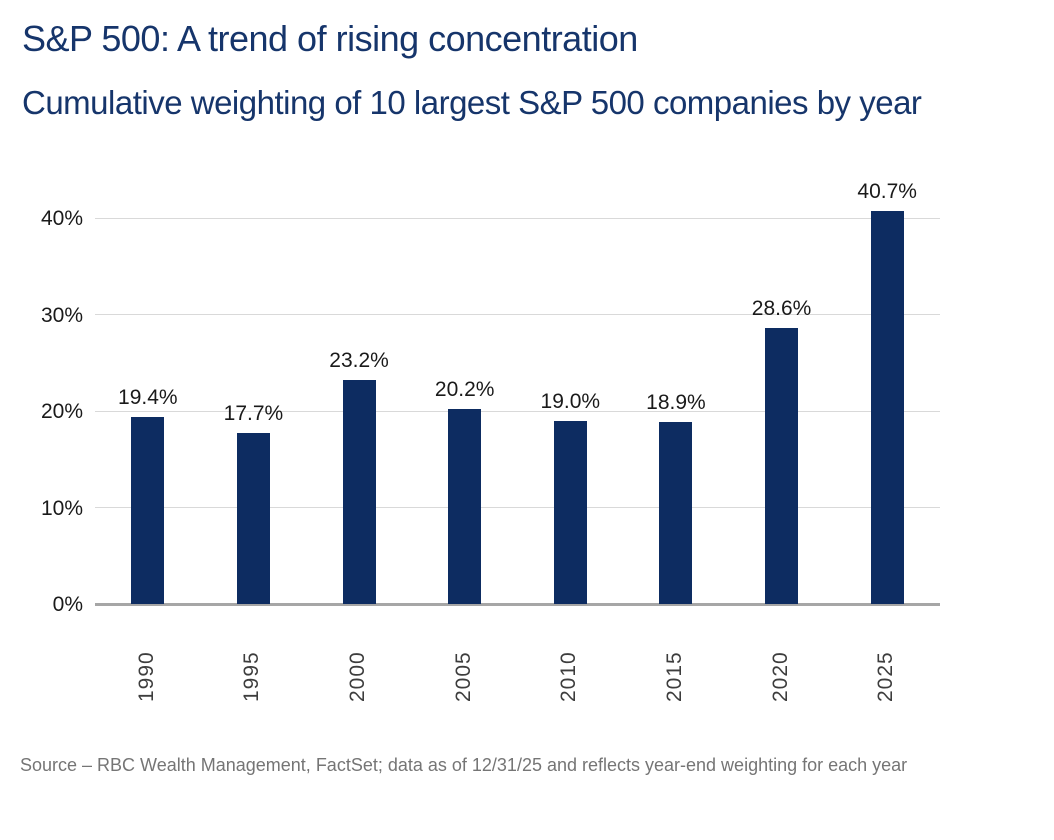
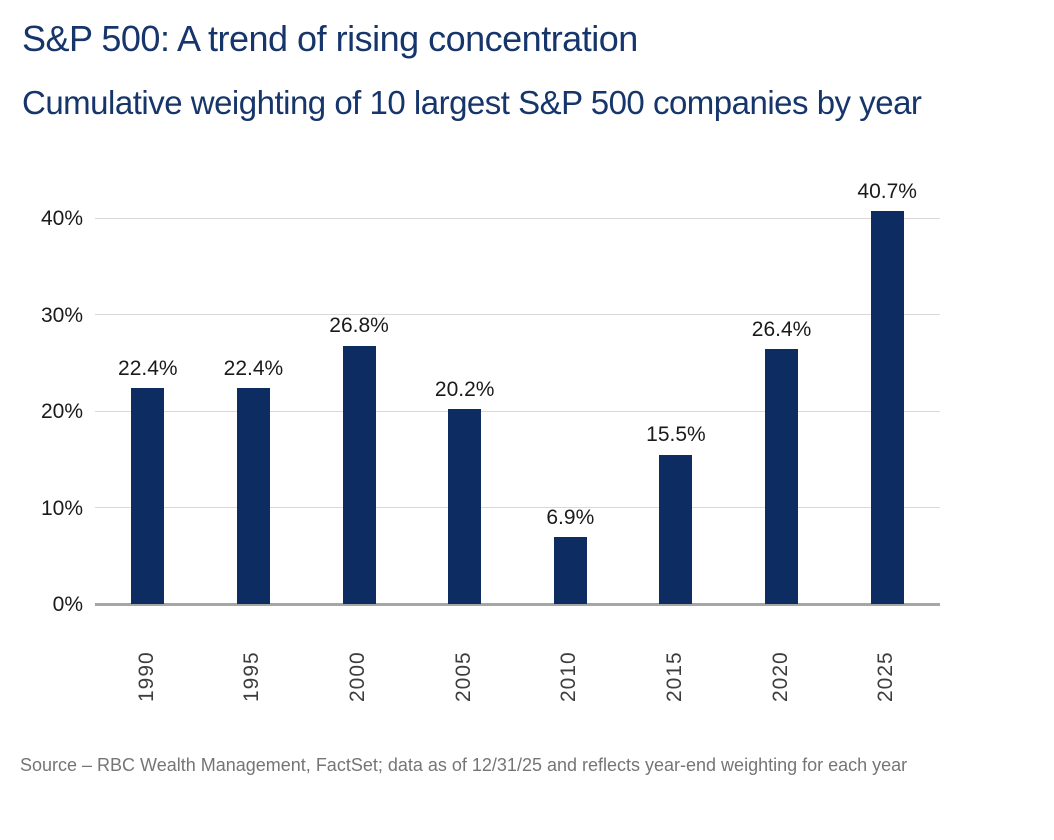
1990: 19.4% -> 22.4%
1995: 17.7% -> 22.4%
2000: 23.2% -> 26.8%
2010: 19.0% -> 6.9%
2015: 18.9% -> 15.5%
2020: 28.6% -> 26.4%
